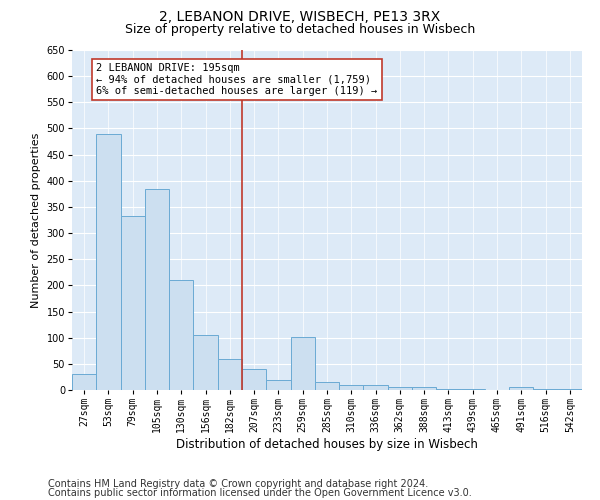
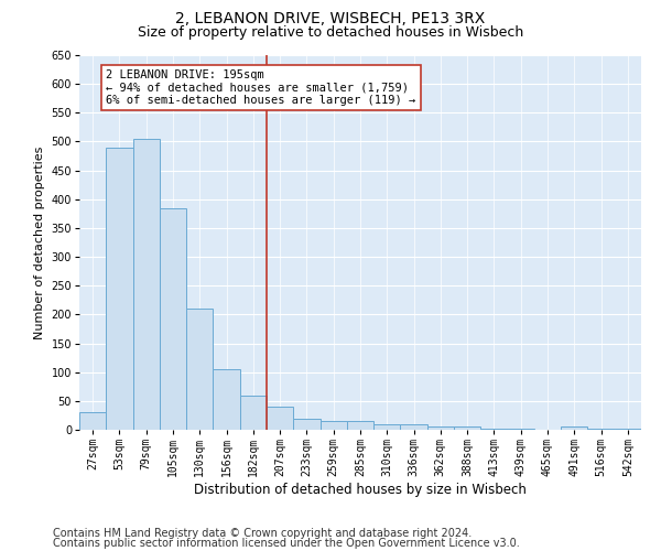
79sqm: 332 -> 505
259sqm: 102 -> 15
